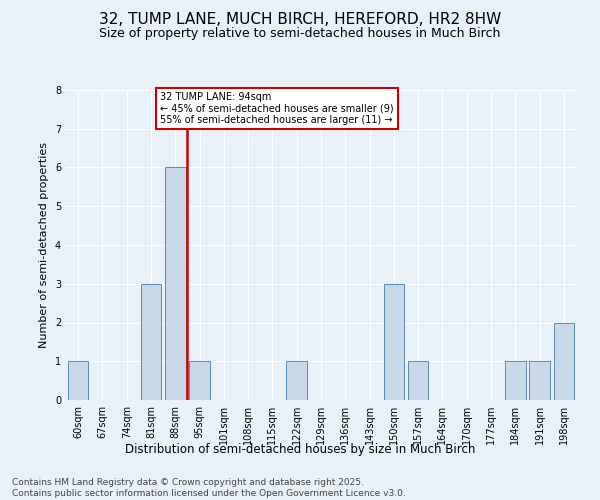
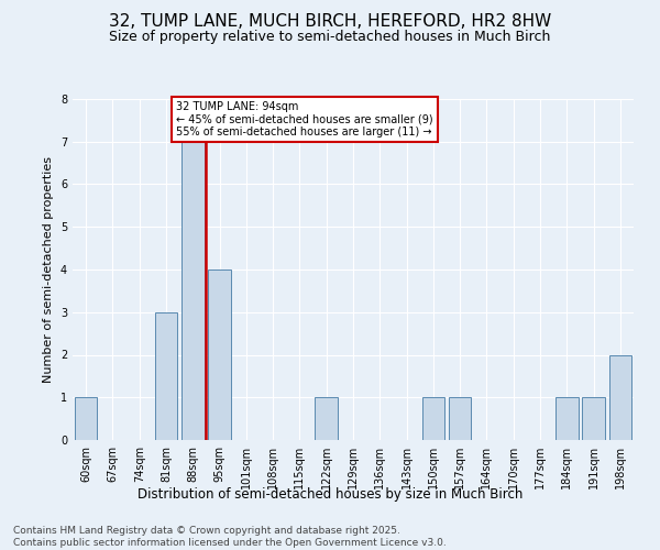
88sqm: 6 -> 7
95sqm: 1 -> 4
150sqm: 3 -> 1
